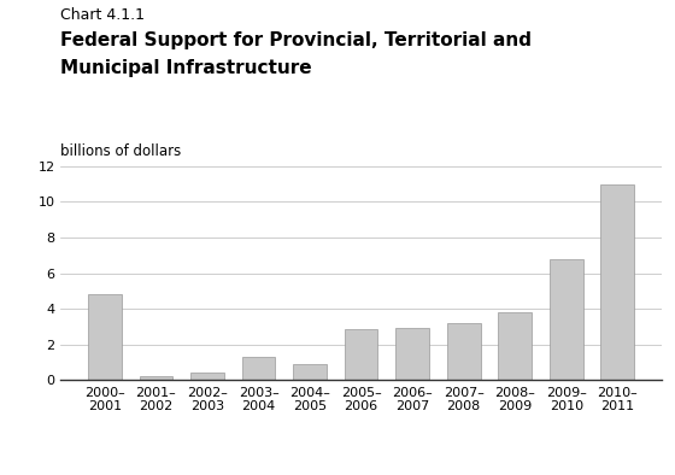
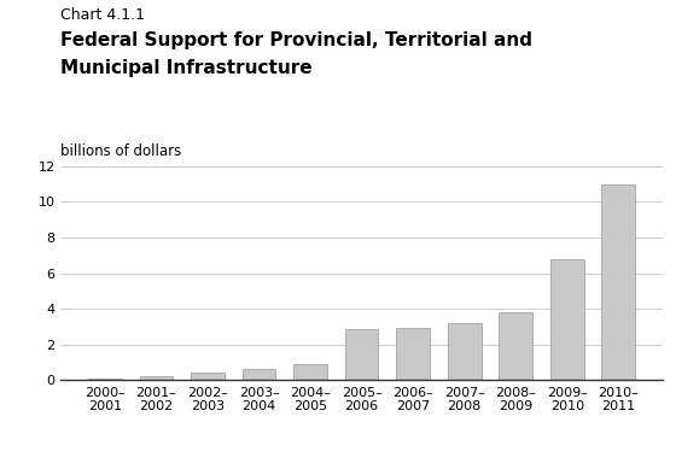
2000– 2001: 4.8 -> 0.1
2003– 2004: 1.3 -> 0.6
